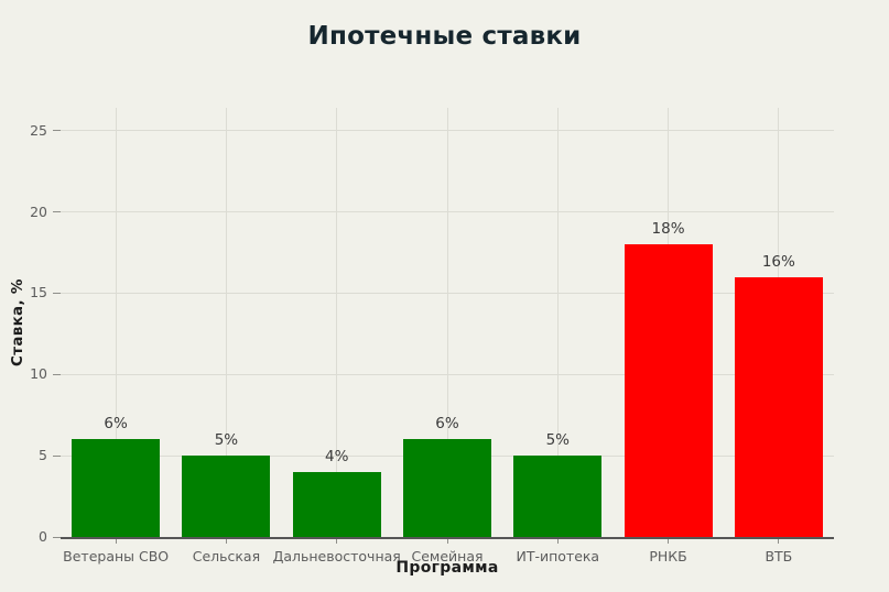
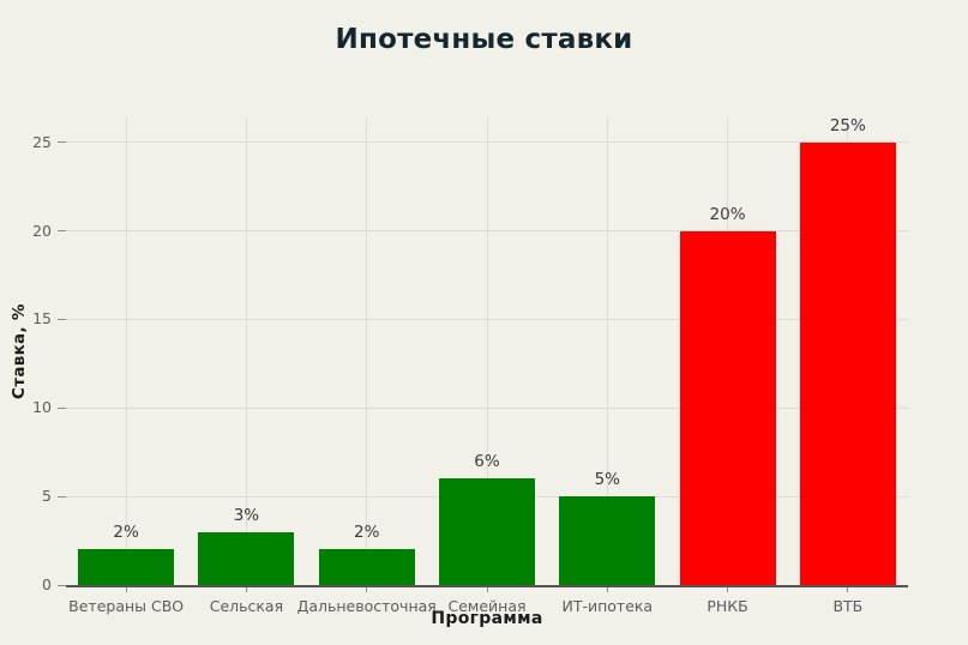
Ветераны СВО: 6% -> 2%
Сельская: 5% -> 3%
Дальневосточная: 4% -> 2%
РНКБ: 18% -> 20%
ВТБ: 16% -> 25%
